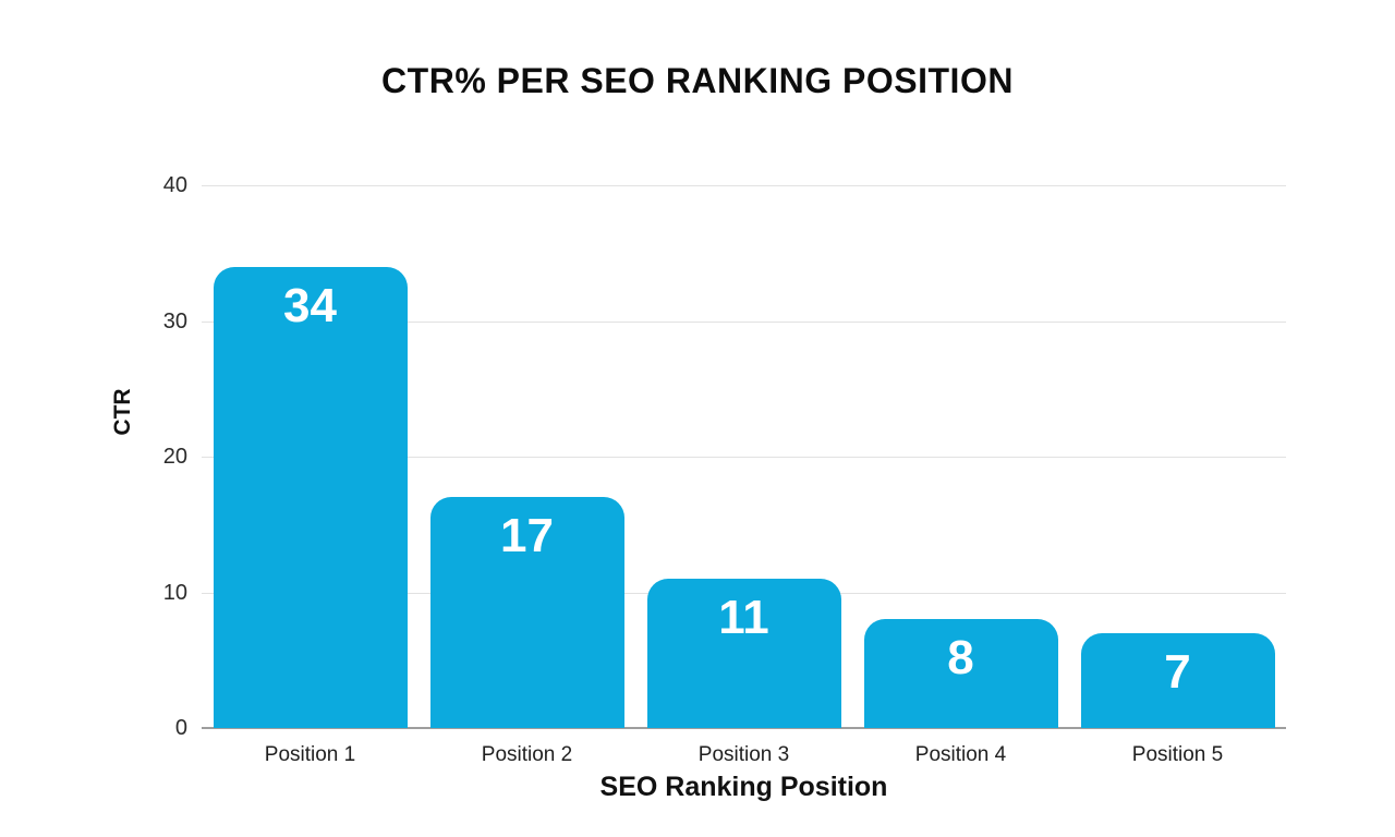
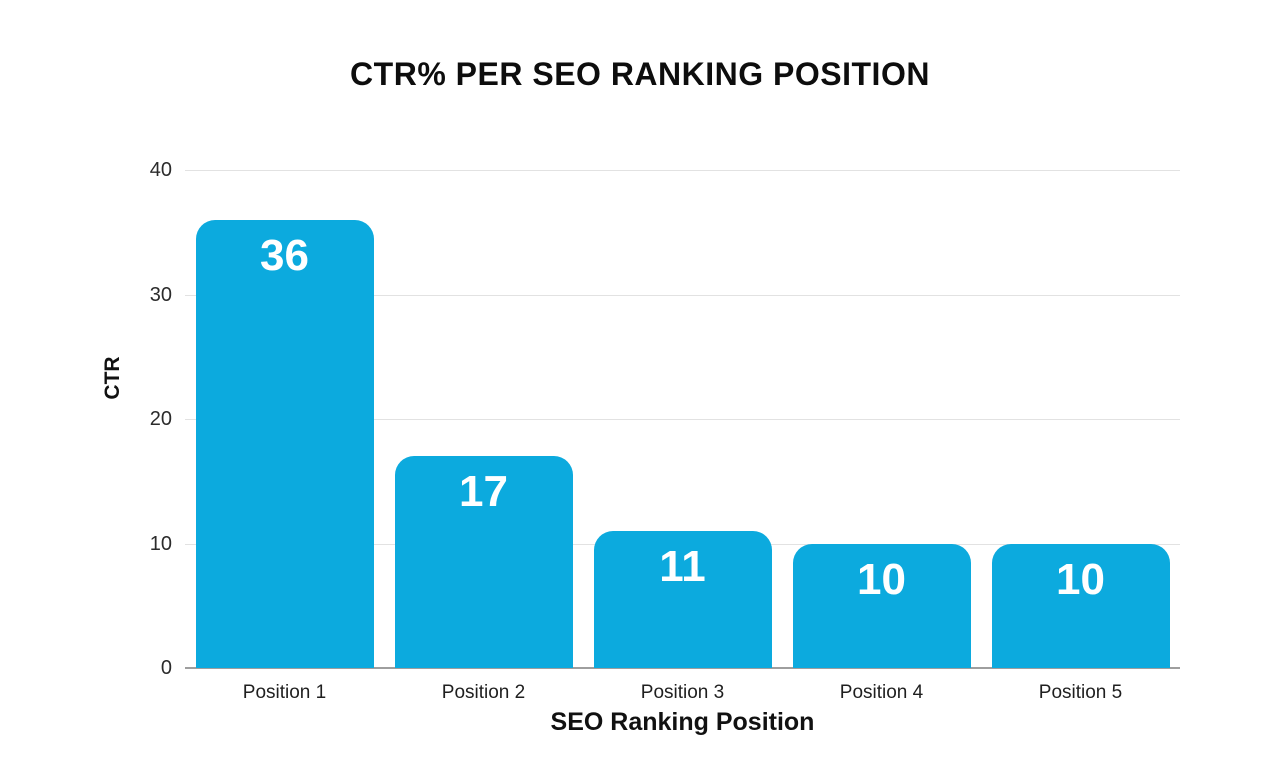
Position 1: 34 -> 36
Position 4: 8 -> 10
Position 5: 7 -> 10
